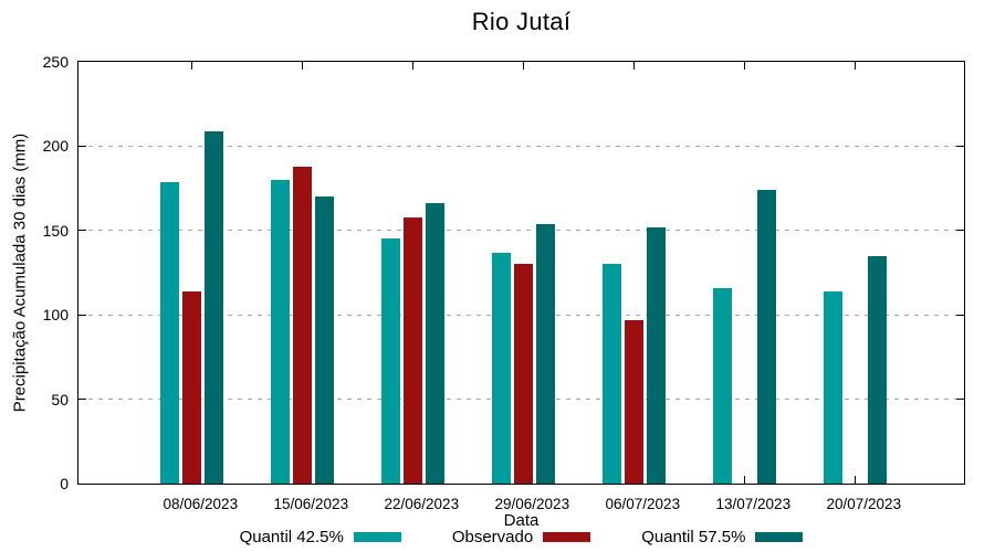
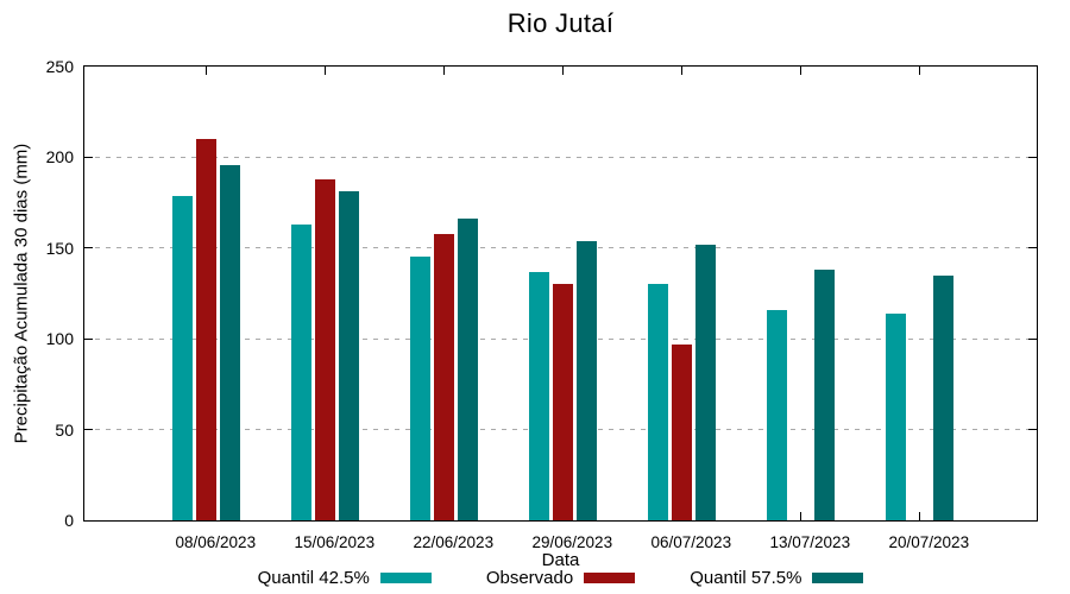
Observado/08/06/2023: 114 -> 210
Quantil 57.5%/08/06/2023: 209 -> 196
Quantil 42.5%/15/06/2023: 180 -> 163
Quantil 57.5%/15/06/2023: 170 -> 181
Quantil 57.5%/13/07/2023: 174 -> 138
